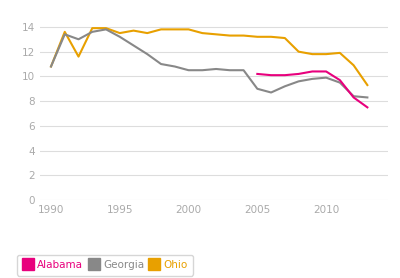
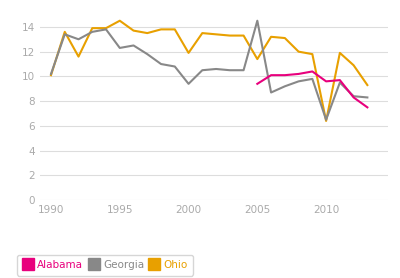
Georgia/1990: 10.8 -> 10.2
Ohio/1990: 10.8 -> 10.1
Georgia/1995: 13.2 -> 12.3
Ohio/1995: 13.5 -> 14.5
Georgia/2000: 10.5 -> 9.4
Ohio/2000: 13.8 -> 11.9
Alabama/2005: 10.2 -> 9.4
Georgia/2005: 9.0 -> 14.5
Ohio/2005: 13.2 -> 11.4
Alabama/2010: 10.4 -> 9.6
Georgia/2010: 9.9 -> 6.5
Ohio/2010: 11.8 -> 6.4
